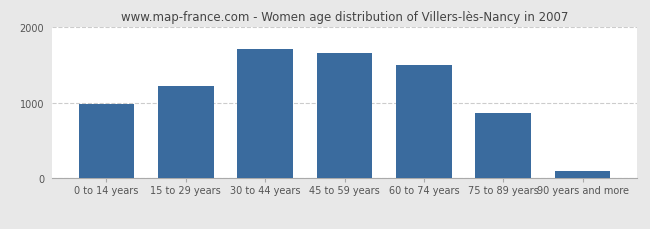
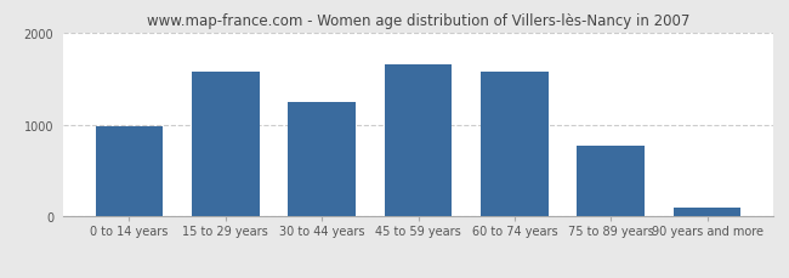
15 to 29 years: 1220 -> 1580
30 to 44 years: 1700 -> 1250
60 to 74 years: 1500 -> 1580
75 to 89 years: 860 -> 780
